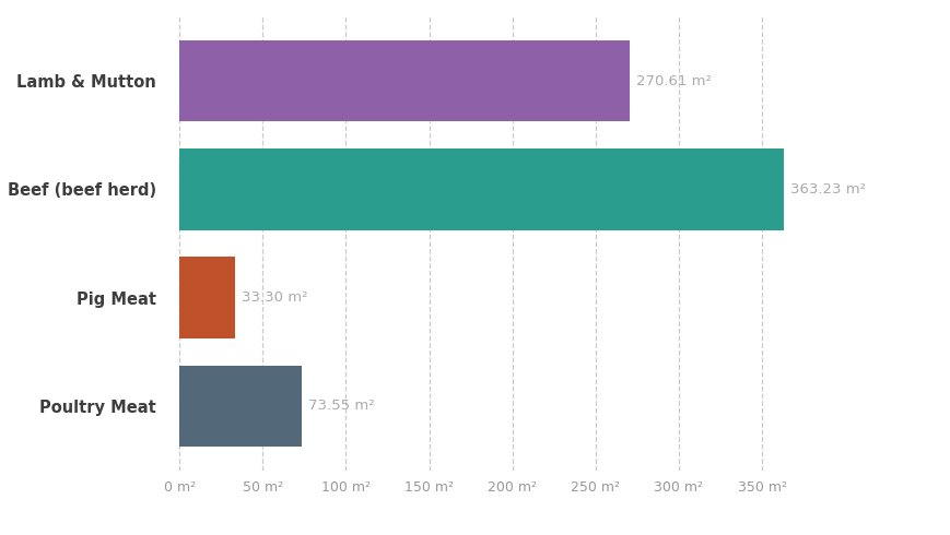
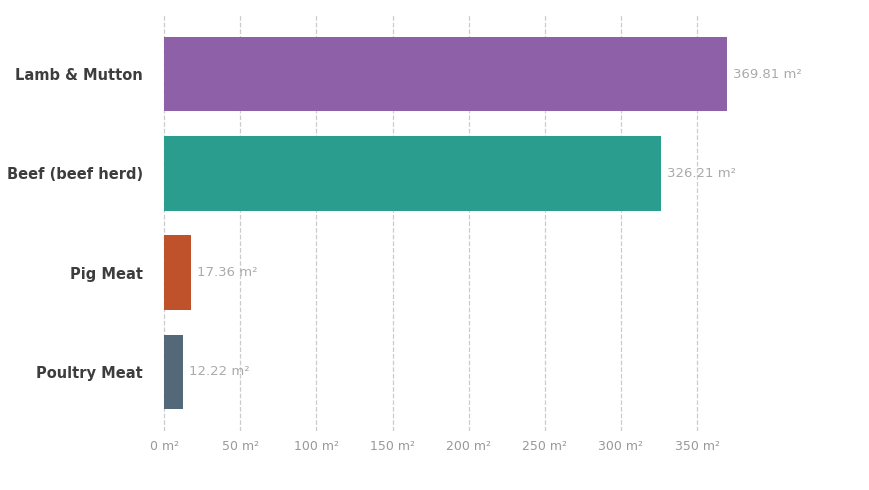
Lamb & Mutton: 270.61 -> 369.81
Beef (beef herd): 363.23 -> 326.21
Pig Meat: 33.30 -> 17.36
Poultry Meat: 73.55 -> 12.22
